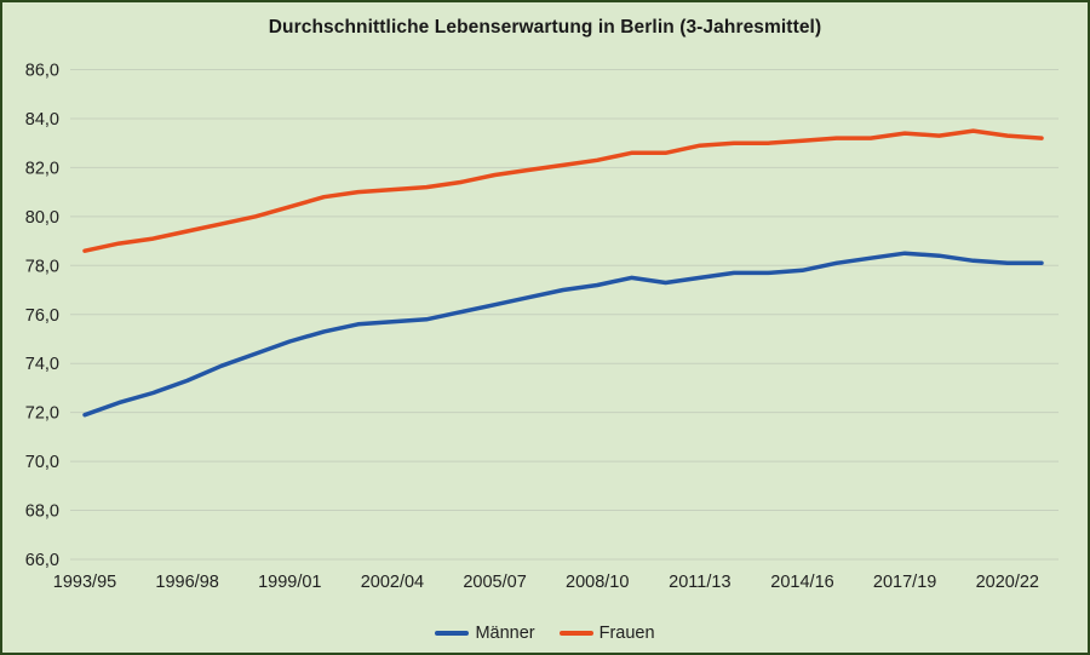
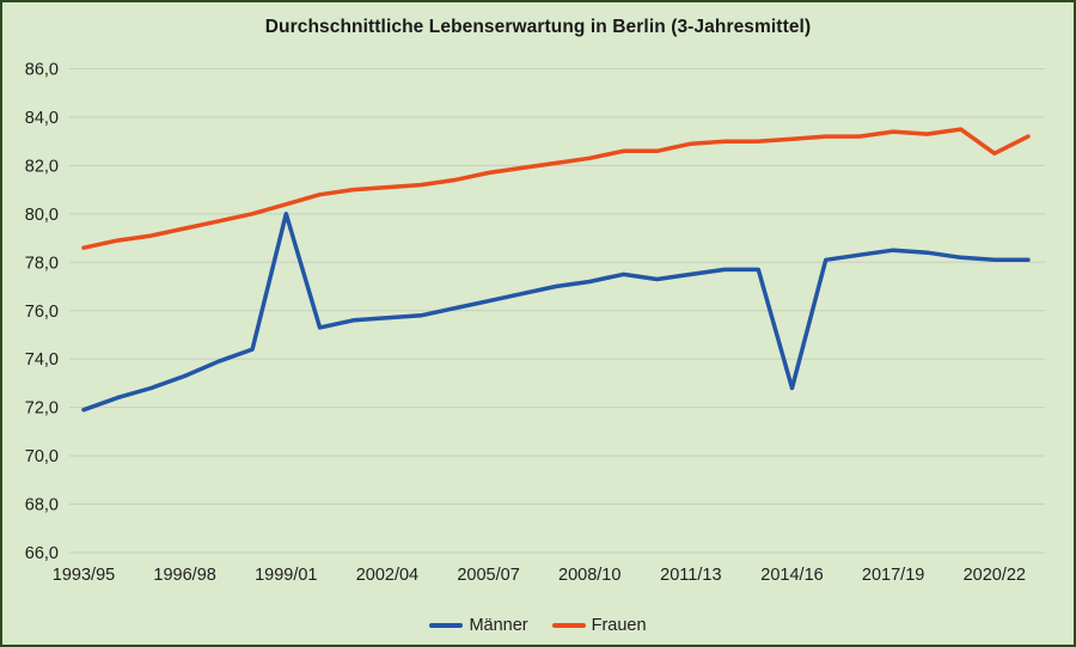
Männer/1999/01: 74,9 -> 80,0
Männer/2014/16: 77,8 -> 72,8
Frauen/2020/22: 83,3 -> 82,5
